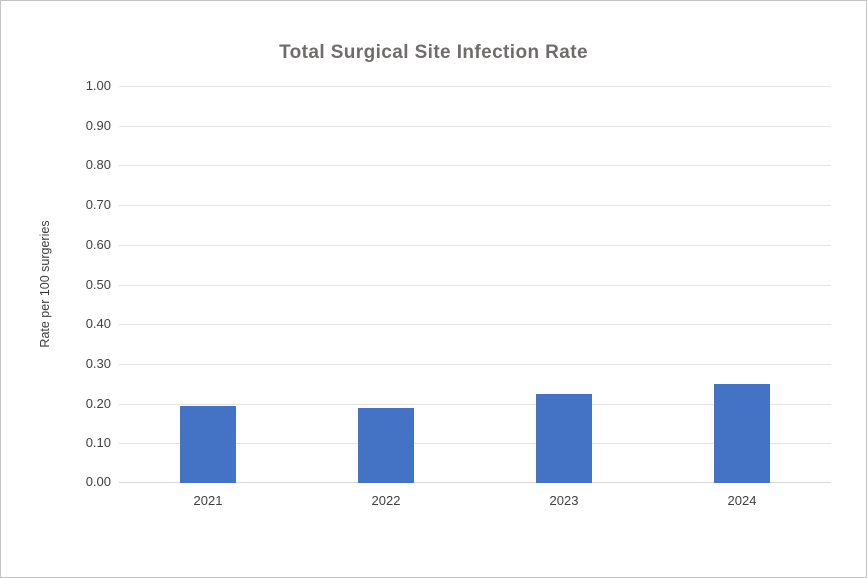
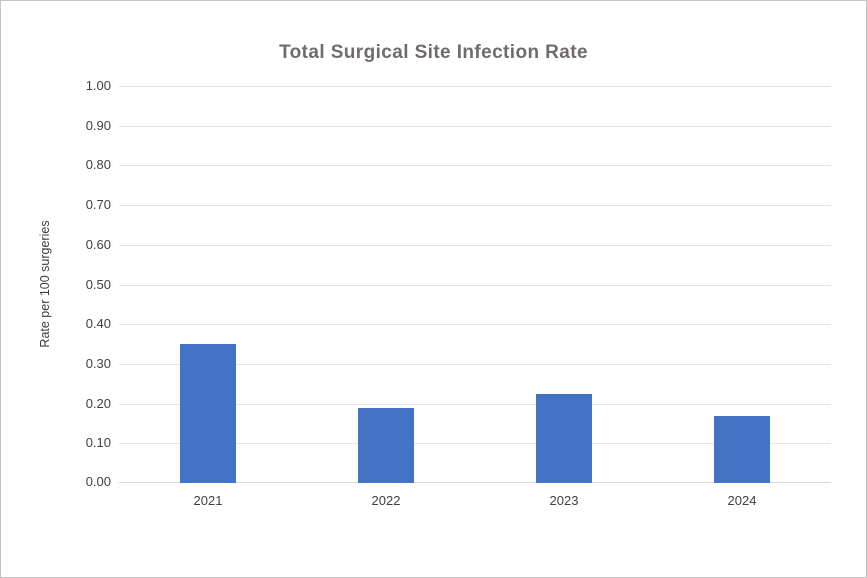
2021: 0.20 -> 0.35
2024: 0.25 -> 0.17
